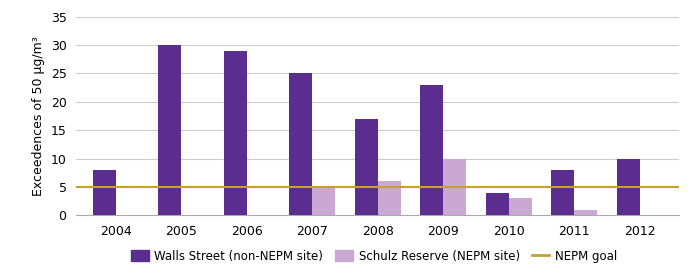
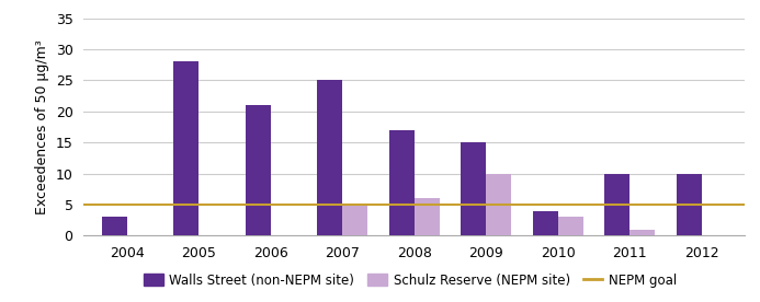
Walls Street (non-NEPM site)/2004: 8 -> 3
Walls Street (non-NEPM site)/2005: 30 -> 28
Walls Street (non-NEPM site)/2006: 29 -> 21
Walls Street (non-NEPM site)/2009: 23 -> 15
Walls Street (non-NEPM site)/2011: 8 -> 10
